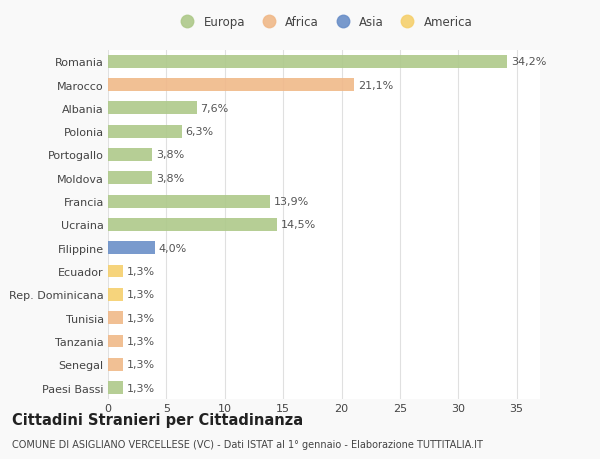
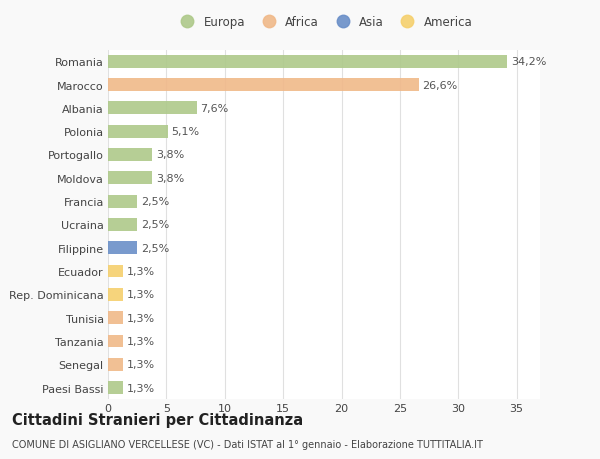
Marocco: 21,1% -> 26,6%
Polonia: 6,3% -> 5,1%
Francia: 13,9% -> 2,5%
Ucraina: 14,5% -> 2,5%
Filippine: 4,0% -> 2,5%
